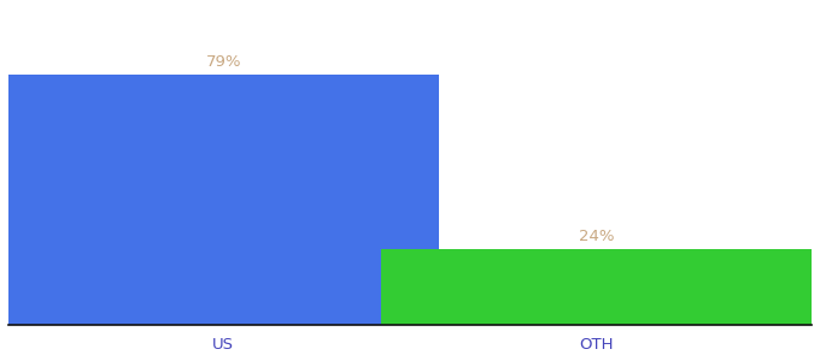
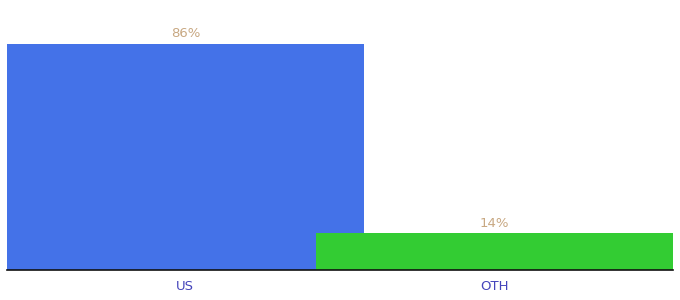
US: 79% -> 86%
OTH: 24% -> 14%
